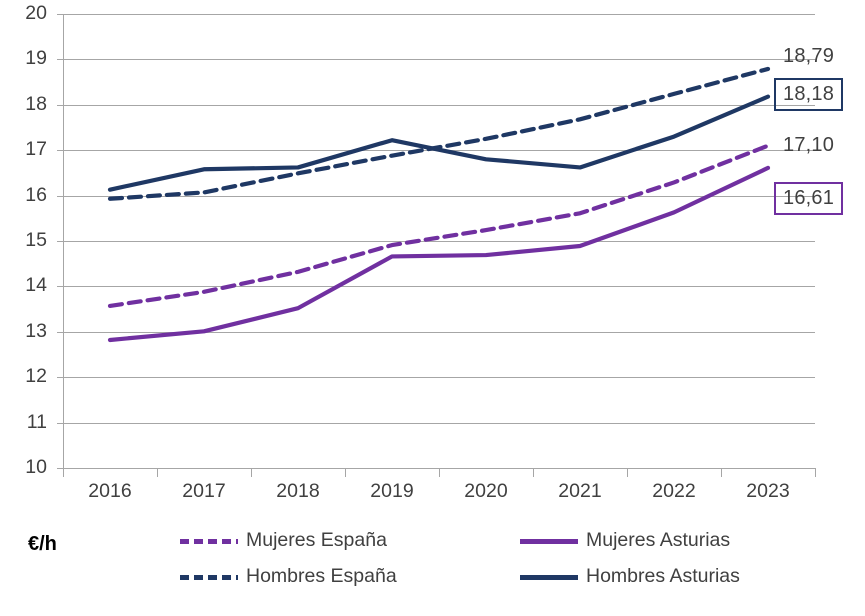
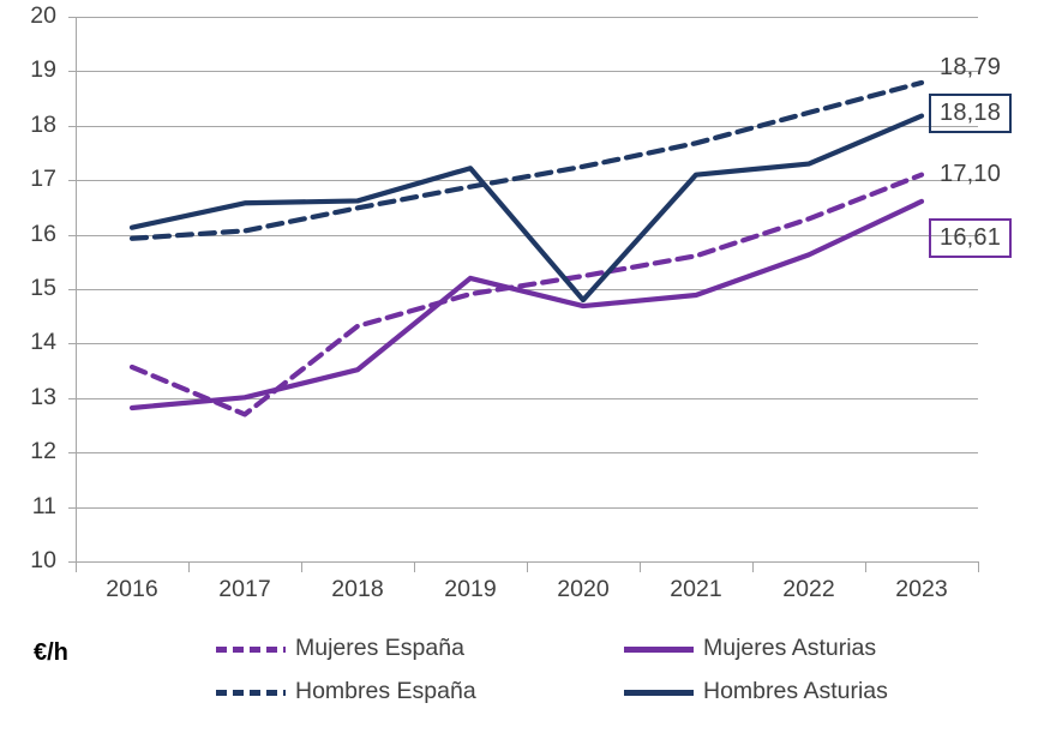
Mujeres España/2017: 13.9 -> 12.7
Mujeres Asturias/2019: 14.7 -> 15.2
Hombres Asturias/2020: 16.8 -> 14.8
Hombres Asturias/2021: 16.6 -> 17.1
